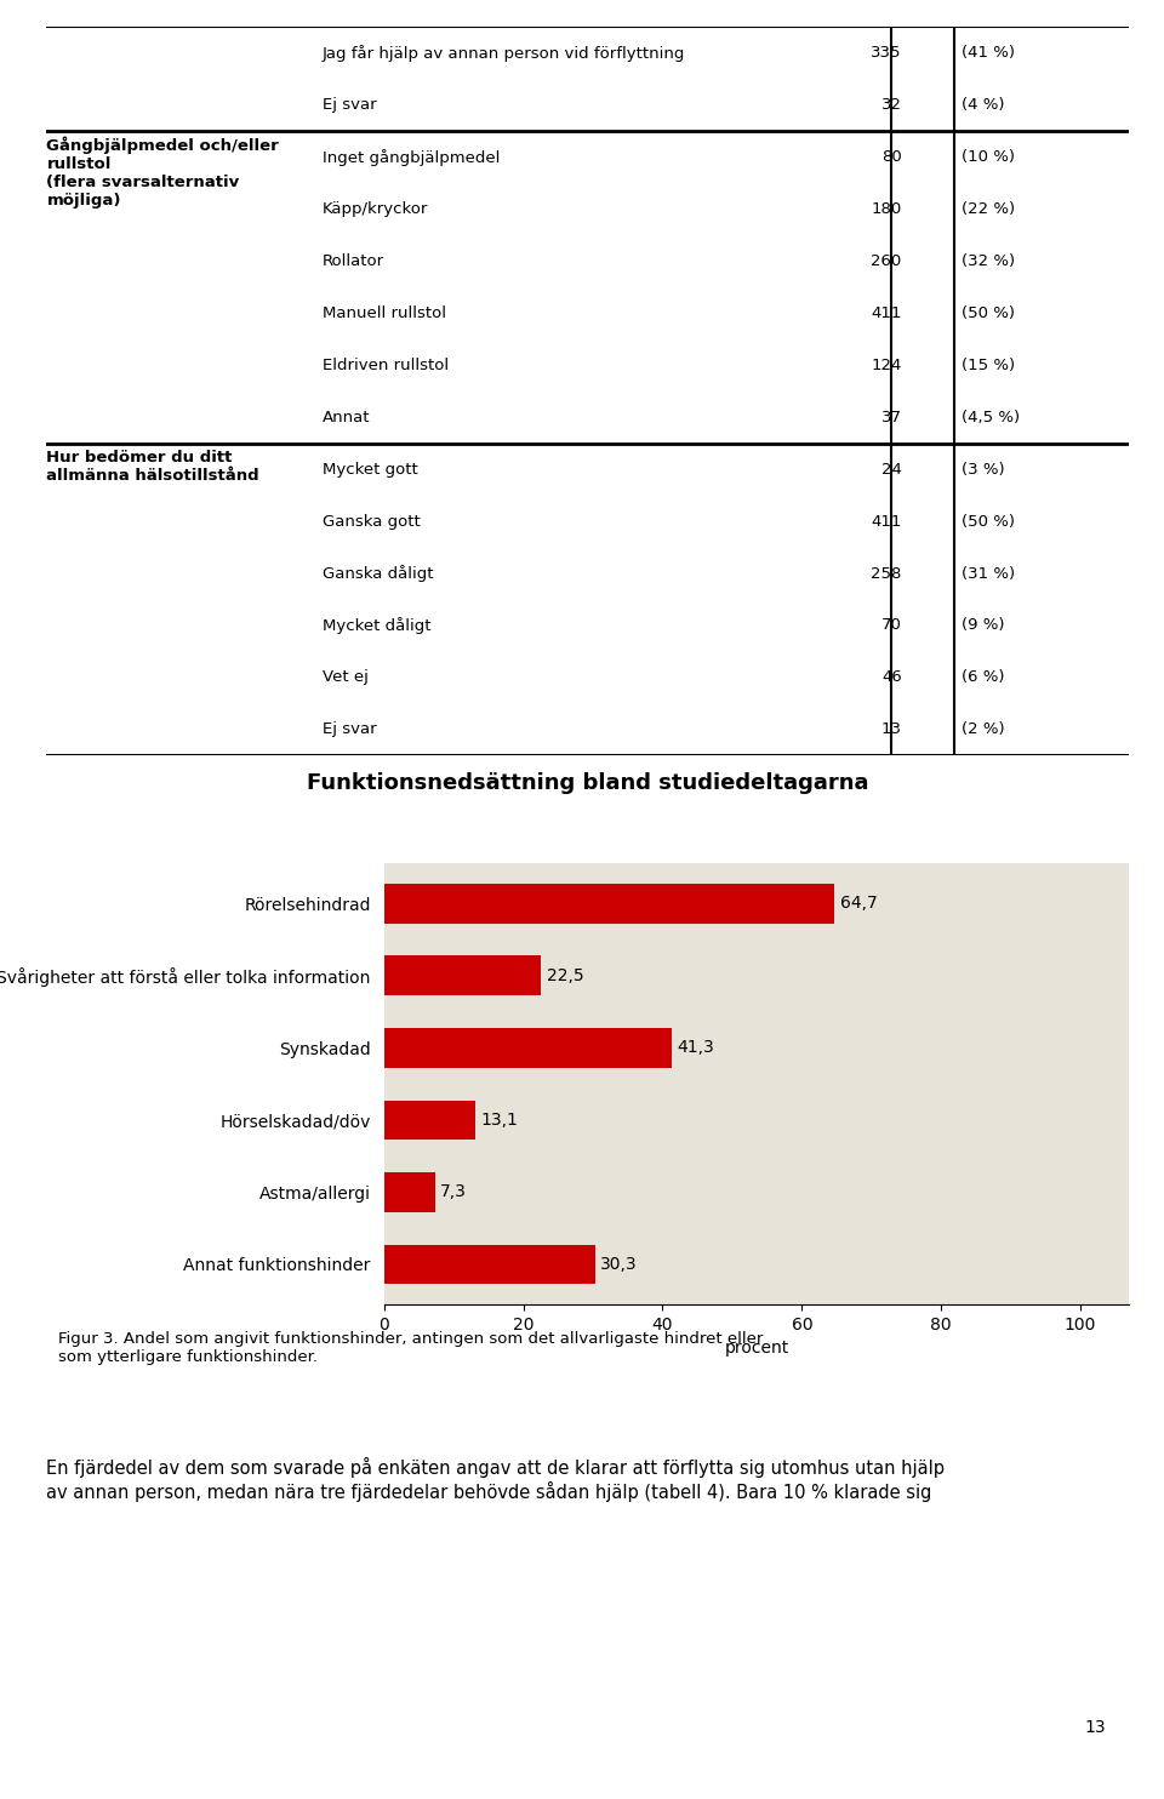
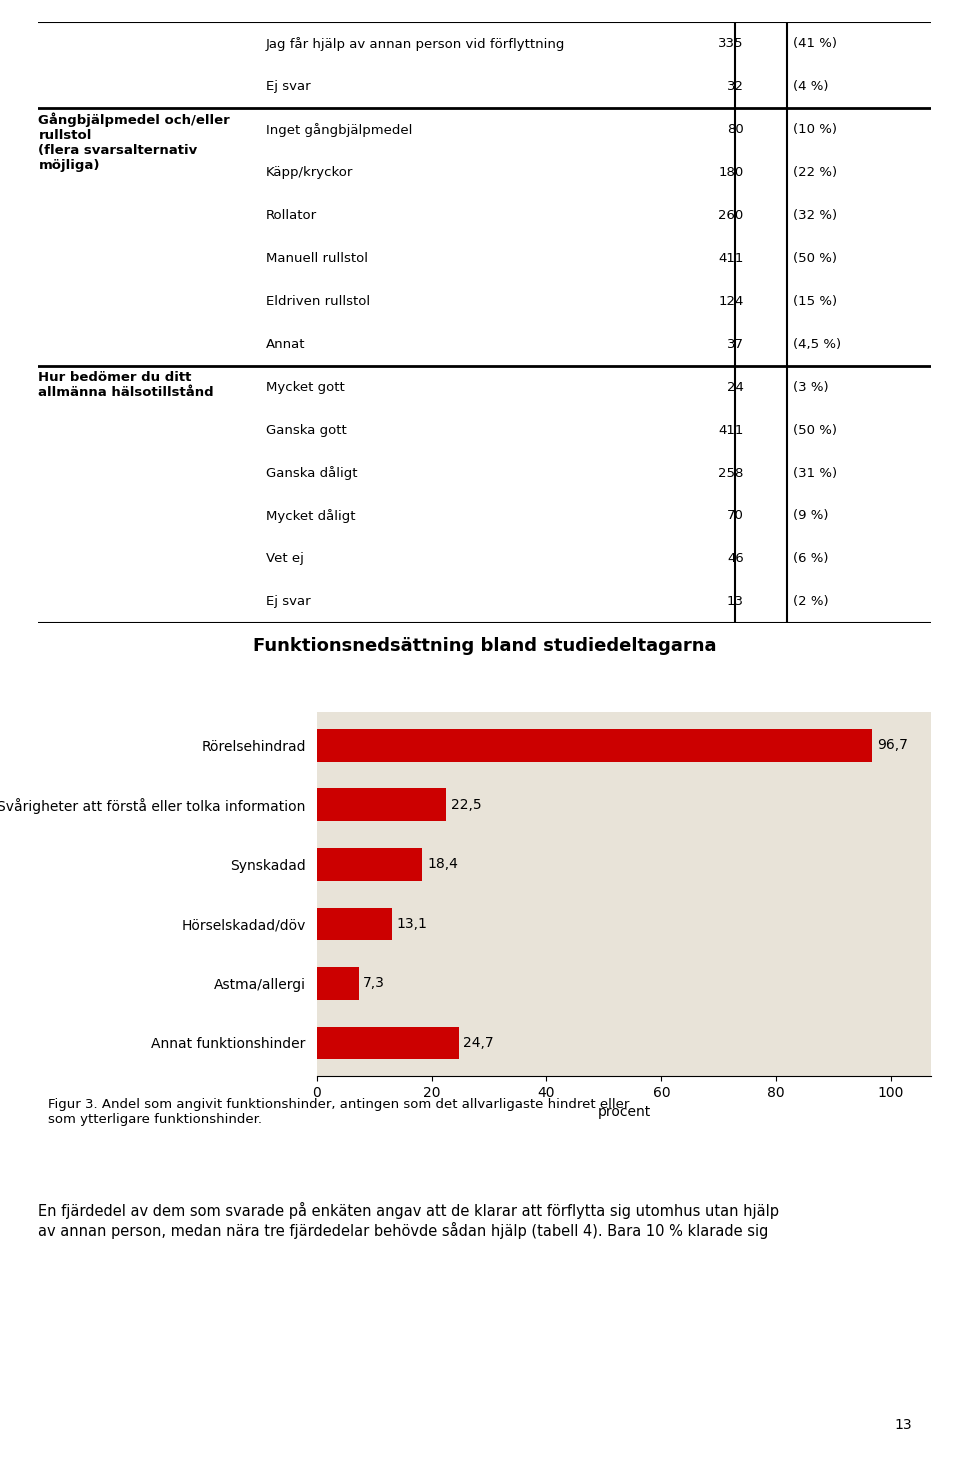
Rörelsehindrad: 64,7 -> 96,7
Synskadad: 41,3 -> 18,4
Annat funktionshinder: 30,3 -> 24,7
